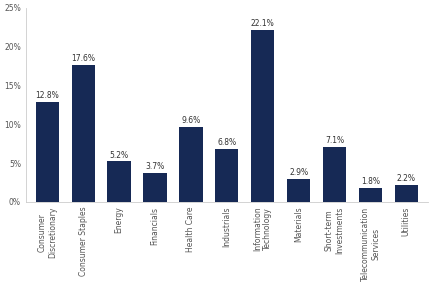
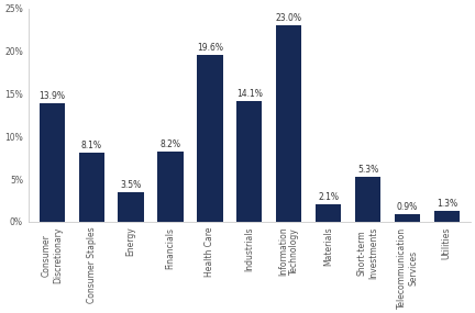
Consumer Discretionary: 12.8% -> 13.9%
Consumer Staples: 17.6% -> 8.1%
Energy: 5.2% -> 3.5%
Financials: 3.7% -> 8.2%
Health Care: 9.6% -> 19.6%
Industrials: 6.8% -> 14.1%
Information Technology: 22.1% -> 23.0%
Materials: 2.9% -> 2.1%
Short-term Investments: 7.1% -> 5.3%
Telecommunication Services: 1.8% -> 0.9%
Utilities: 2.2% -> 1.3%
